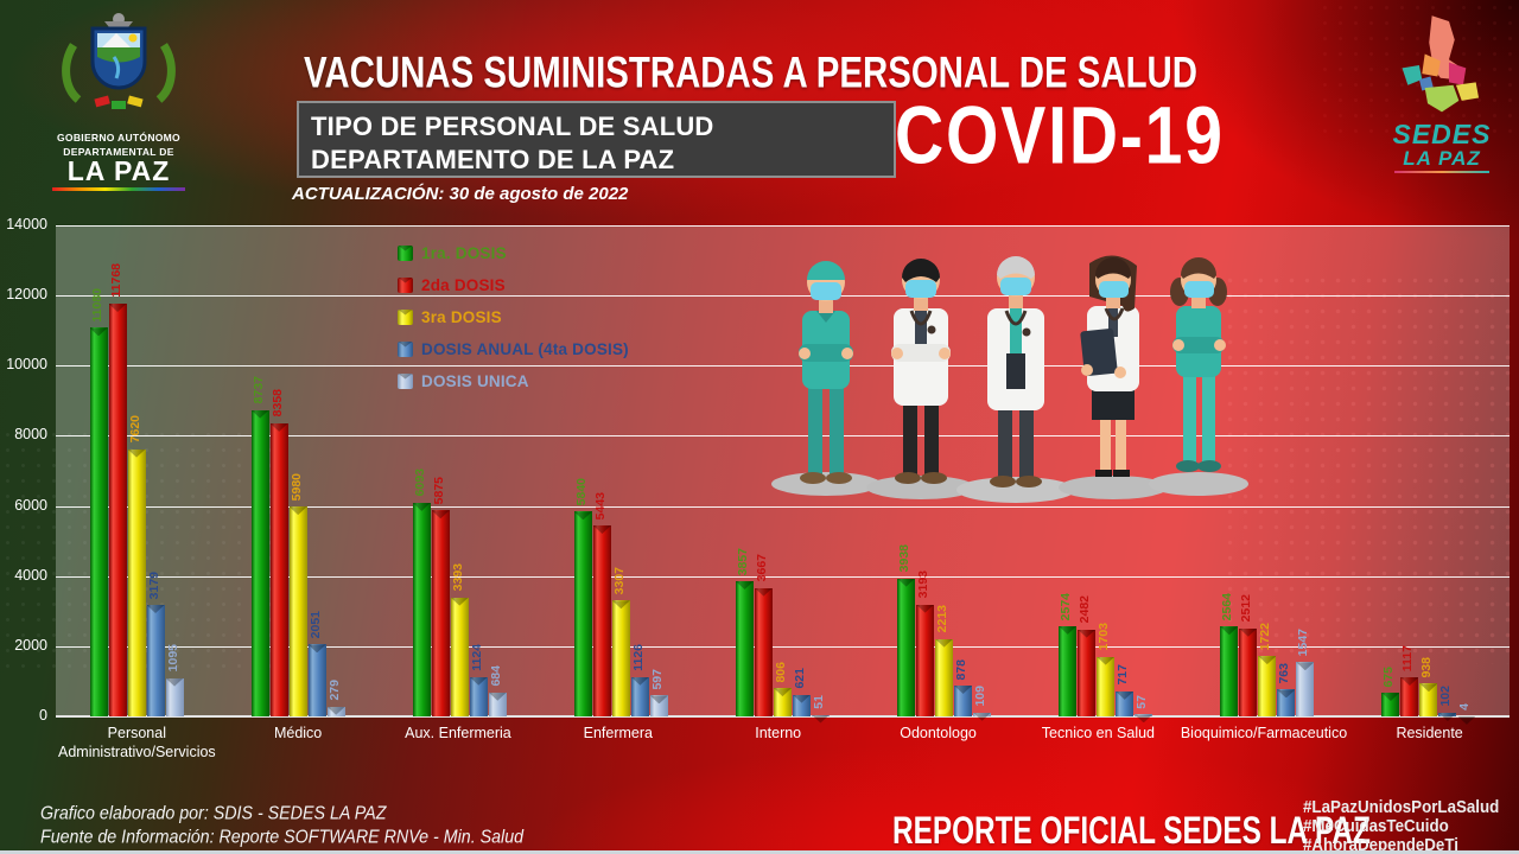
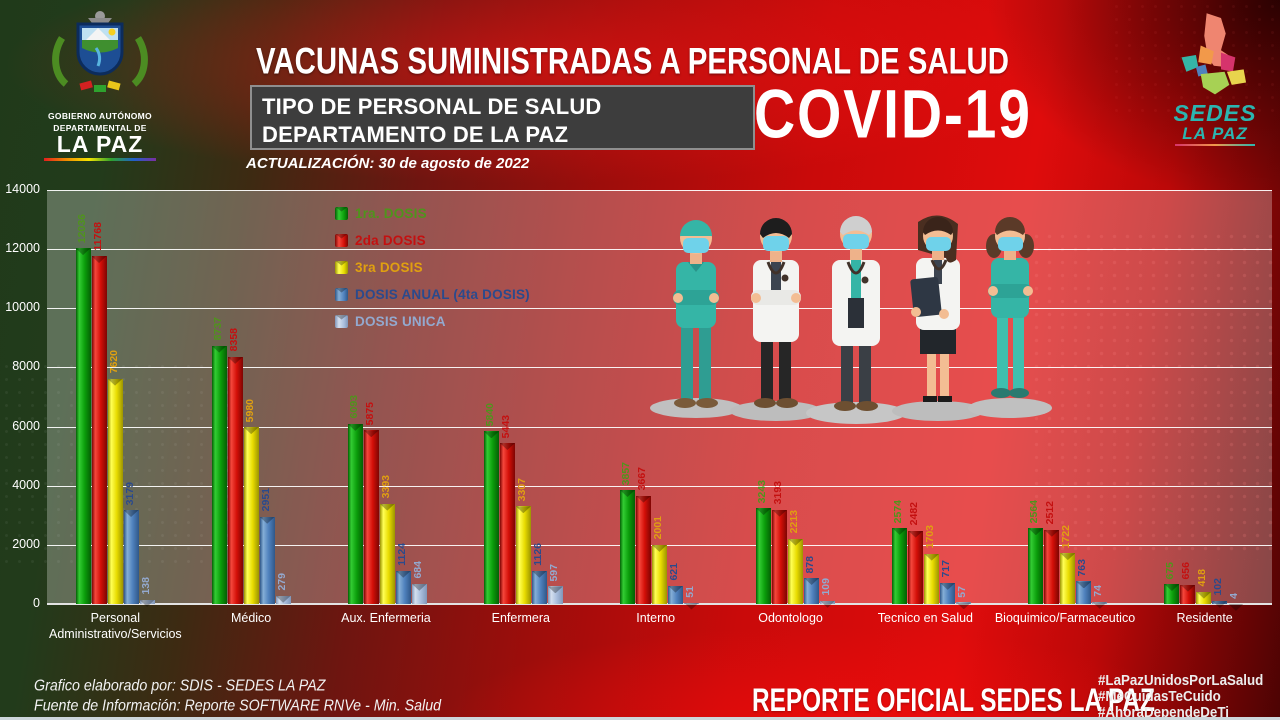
1ra. DOSIS/Personal Administrativo/Servicios: 11080 -> 12036
DOSIS UNICA/Personal Administrativo/Servicios: 1095 -> 138
DOSIS ANUAL (4ta DOSIS)/Médico: 2051 -> 2951
3ra DOSIS/Interno: 806 -> 2001
1ra. DOSIS/Odontologo: 3938 -> 3243
DOSIS UNICA/Bioquimico/Farmaceutico: 1547 -> 74
2da DOSIS/Residente: 1117 -> 656
3ra DOSIS/Residente: 938 -> 418
